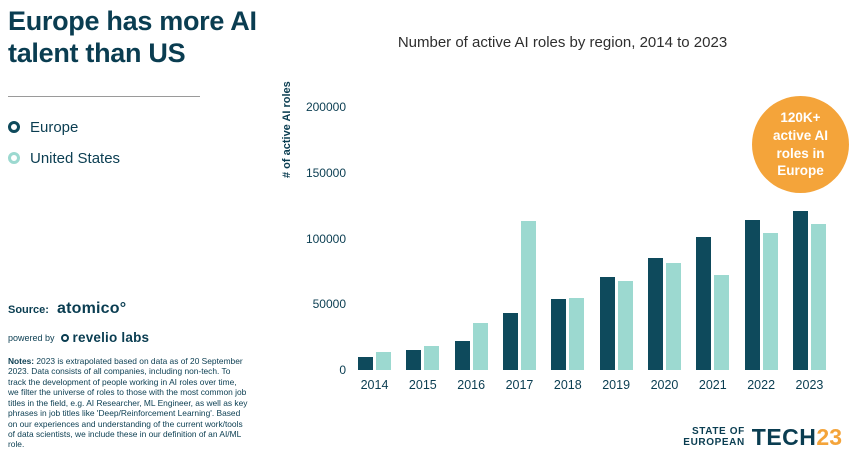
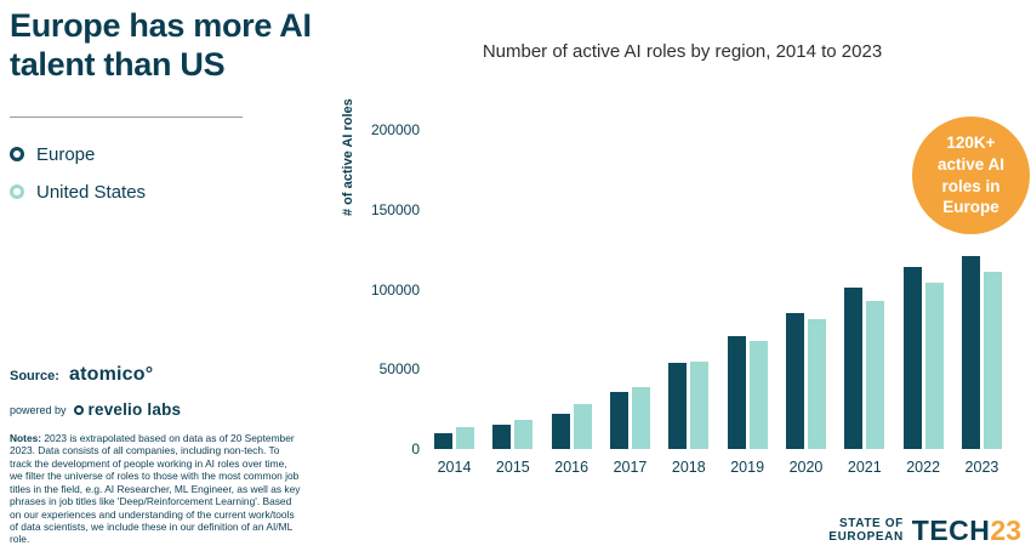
United States/2016: 36000 -> 28000
Europe/2017: 43000 -> 36000
United States/2017: 113000 -> 39000
United States/2021: 72000 -> 93000
